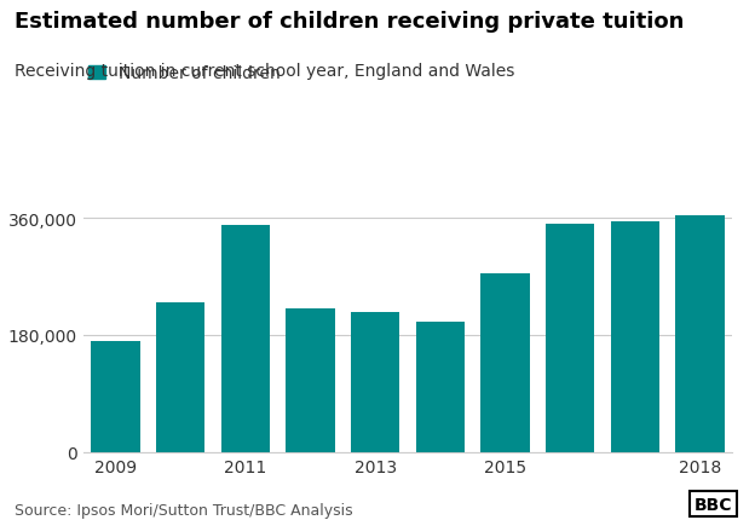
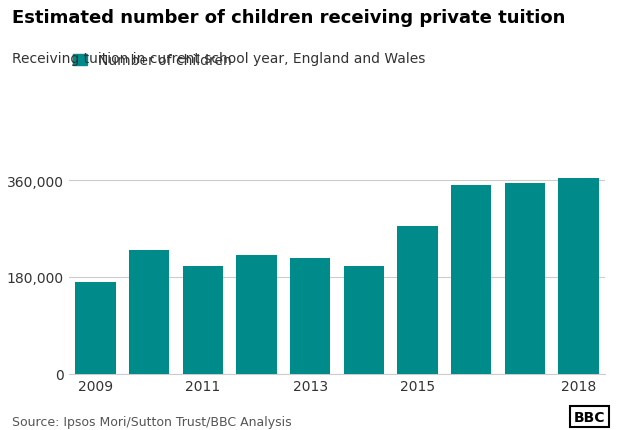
2011: 348,000 -> 200,000
